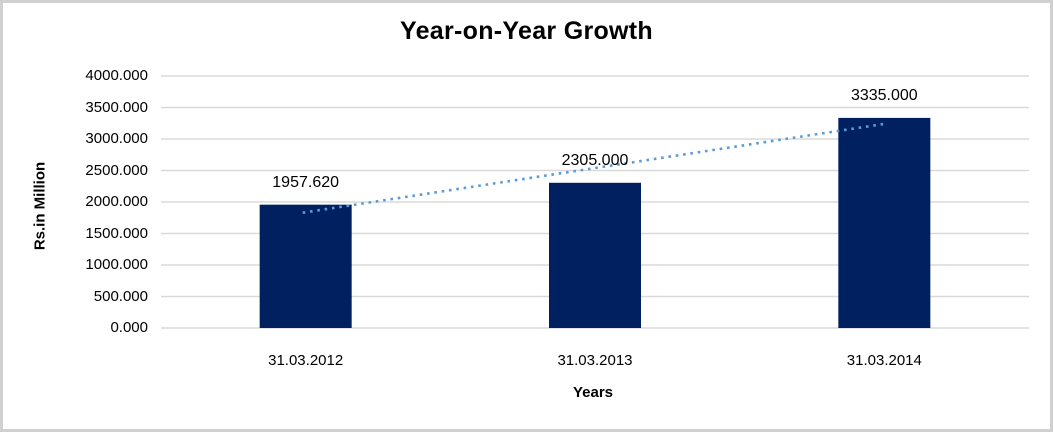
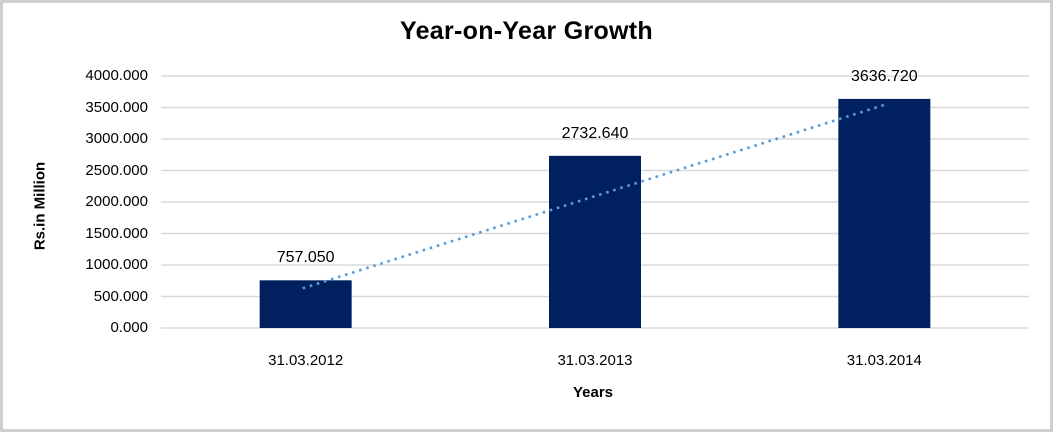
31.03.2012: 1957.620 -> 757.050
31.03.2013: 2305.000 -> 2732.640
31.03.2014: 3335.000 -> 3636.720
